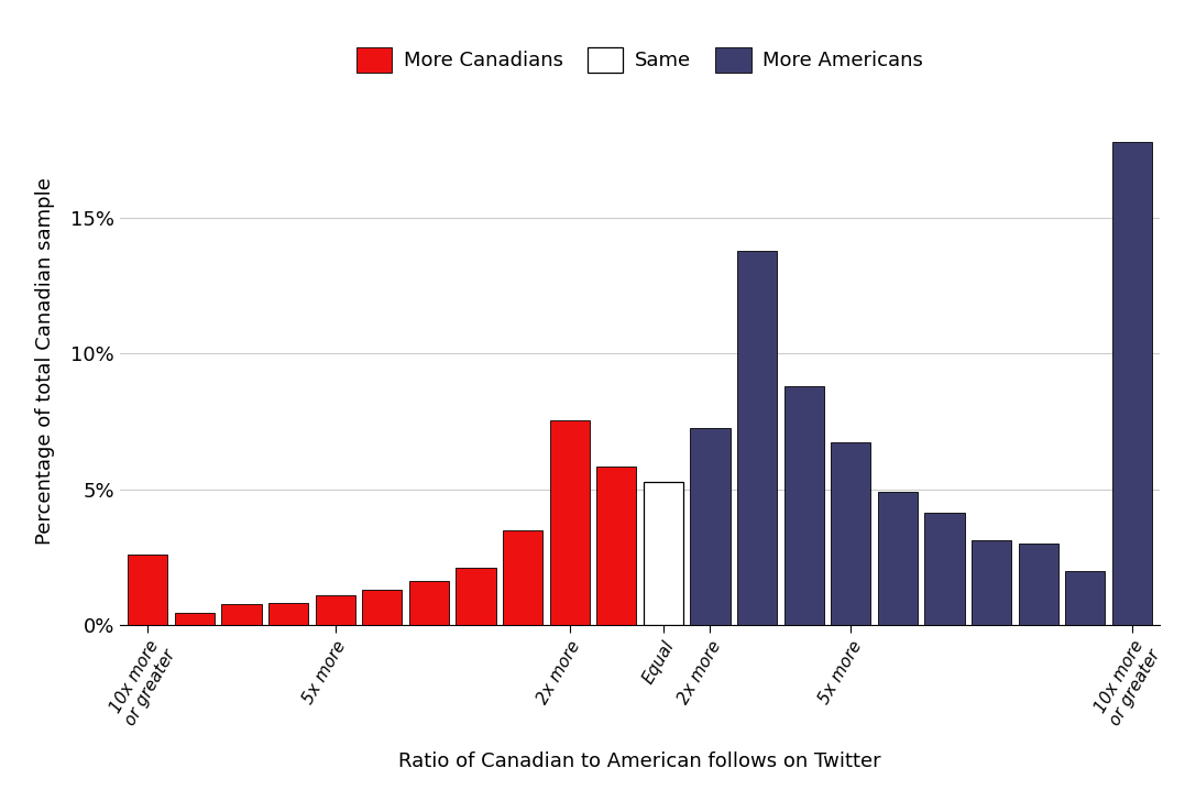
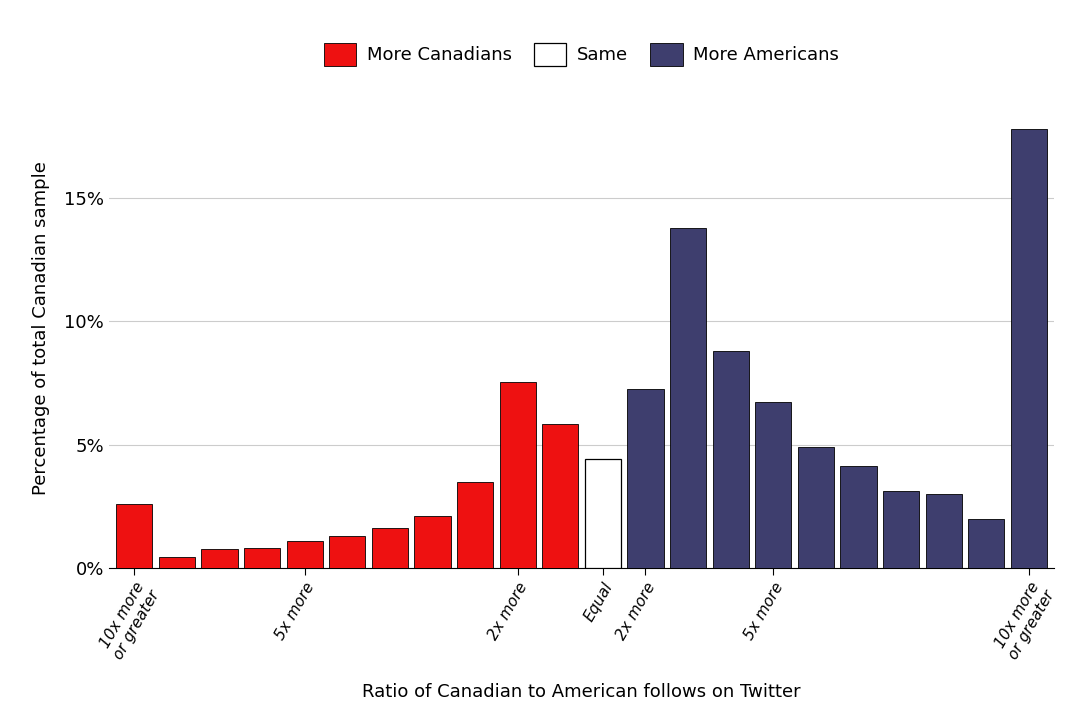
Equal: 5.25% -> 4.40%
